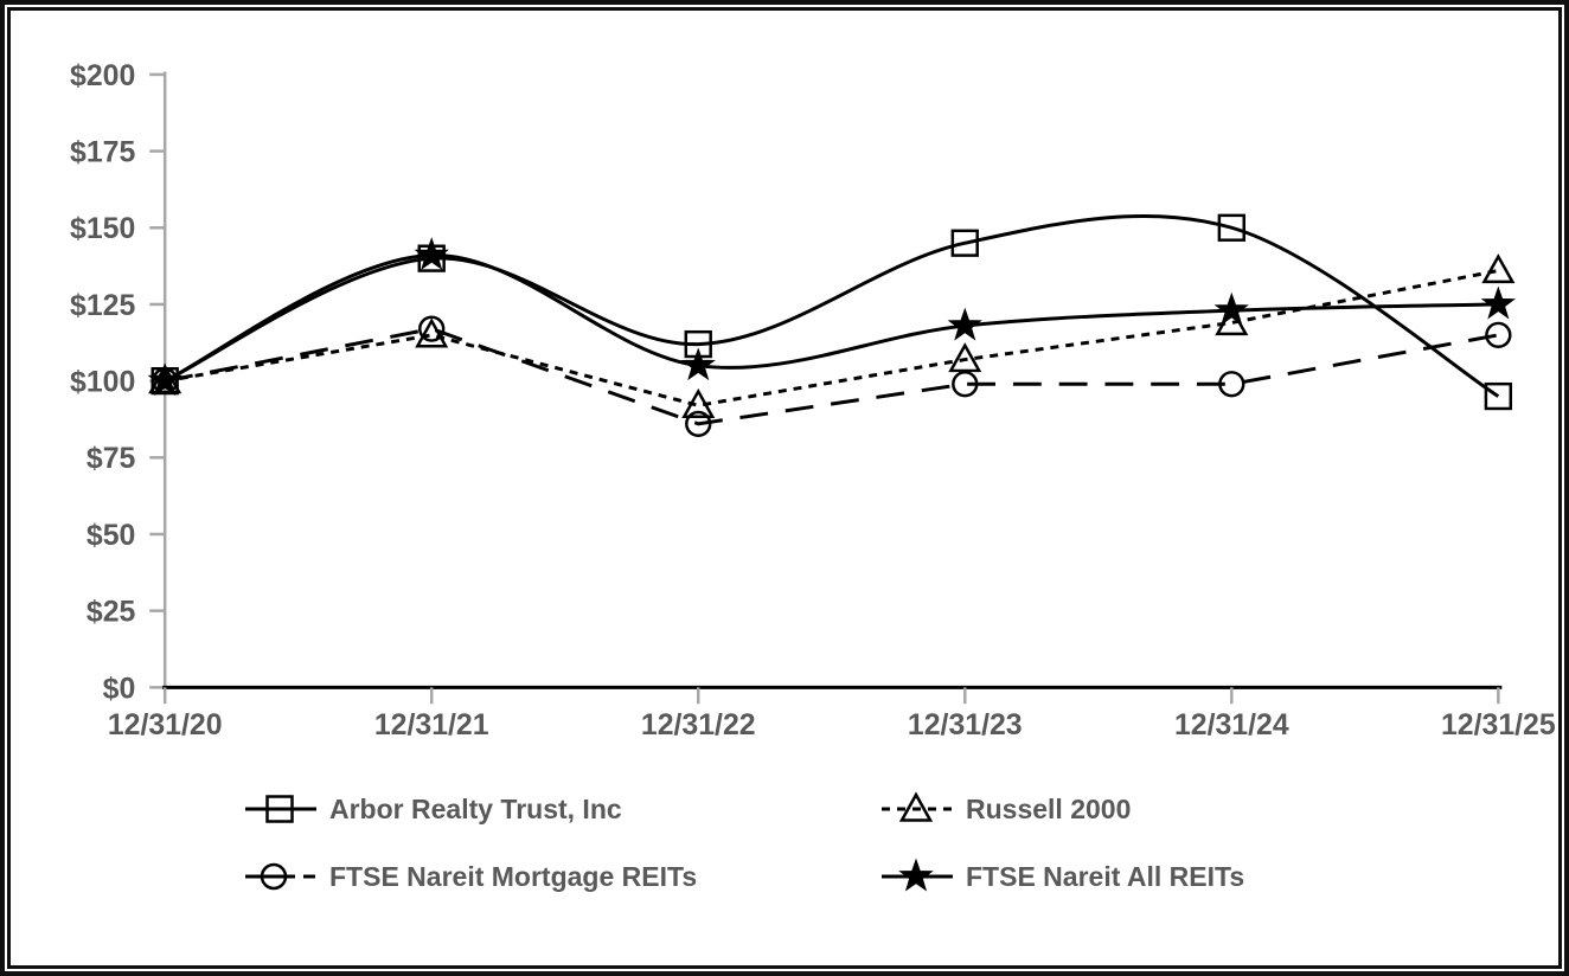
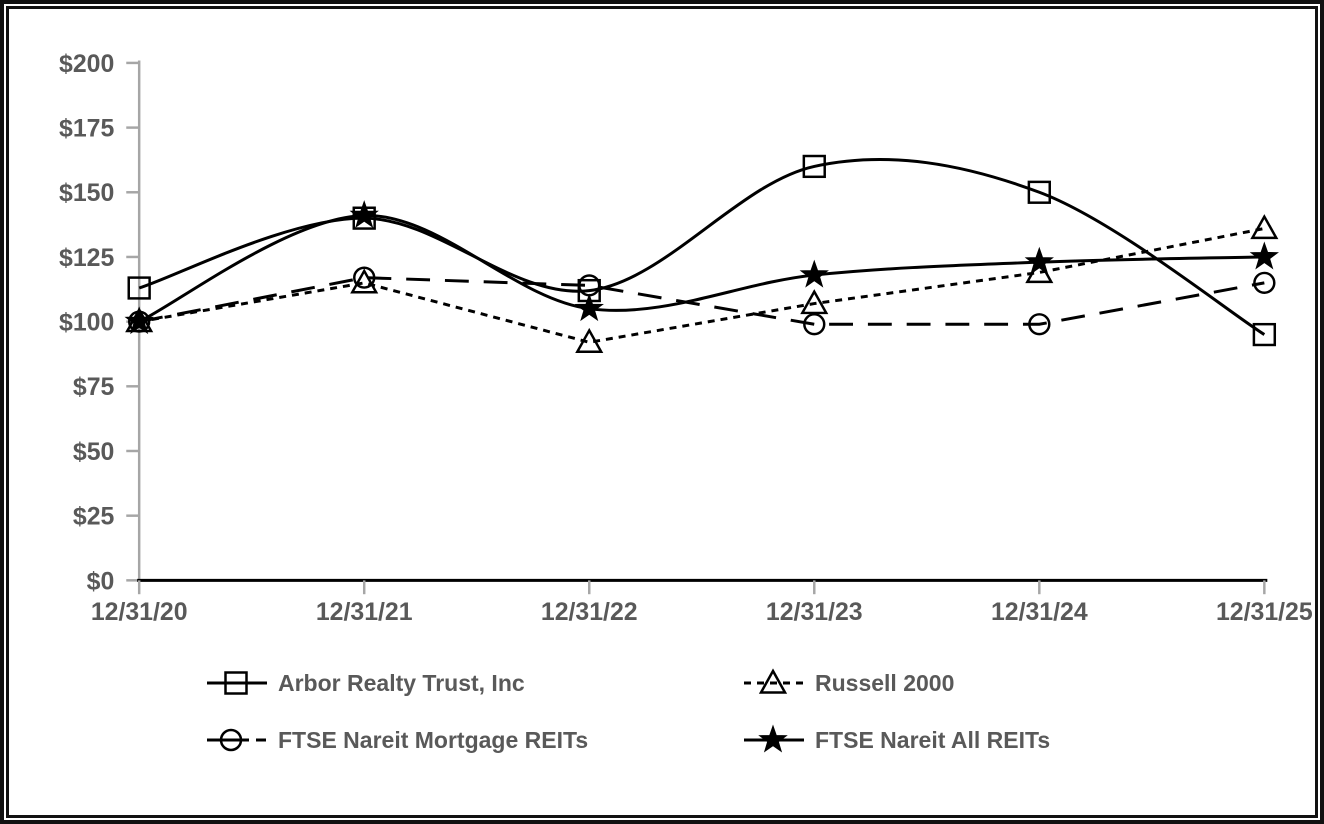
Arbor Realty Trust, Inc/12/31/20: $100 -> $113
FTSE Nareit Mortgage REITs/12/31/22: $86 -> $114
Arbor Realty Trust, Inc/12/31/23: $145 -> $160
